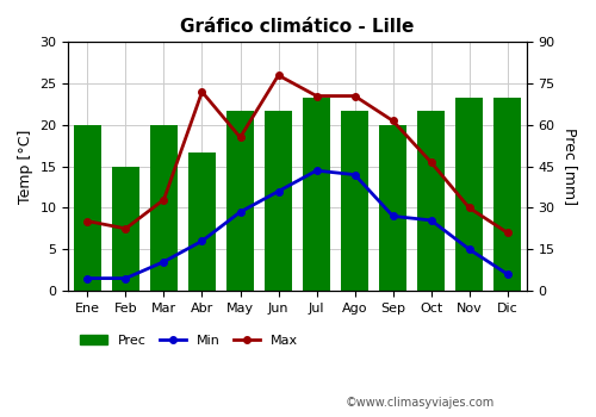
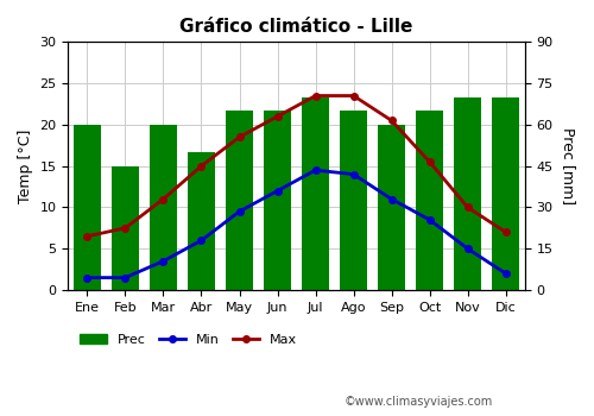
Max/Ene: 8.4 -> 6.5
Max/Abr: 24.0 -> 15.0
Max/Jun: 26.0 -> 21.0
Min/Sep: 9.0 -> 11.0
